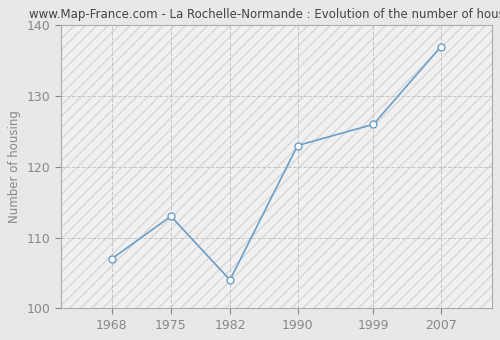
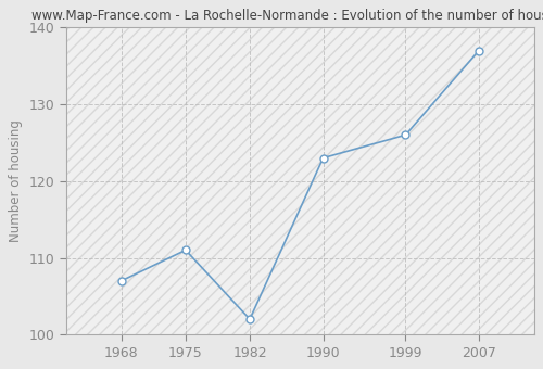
1975: 113 -> 111
1982: 104 -> 102
